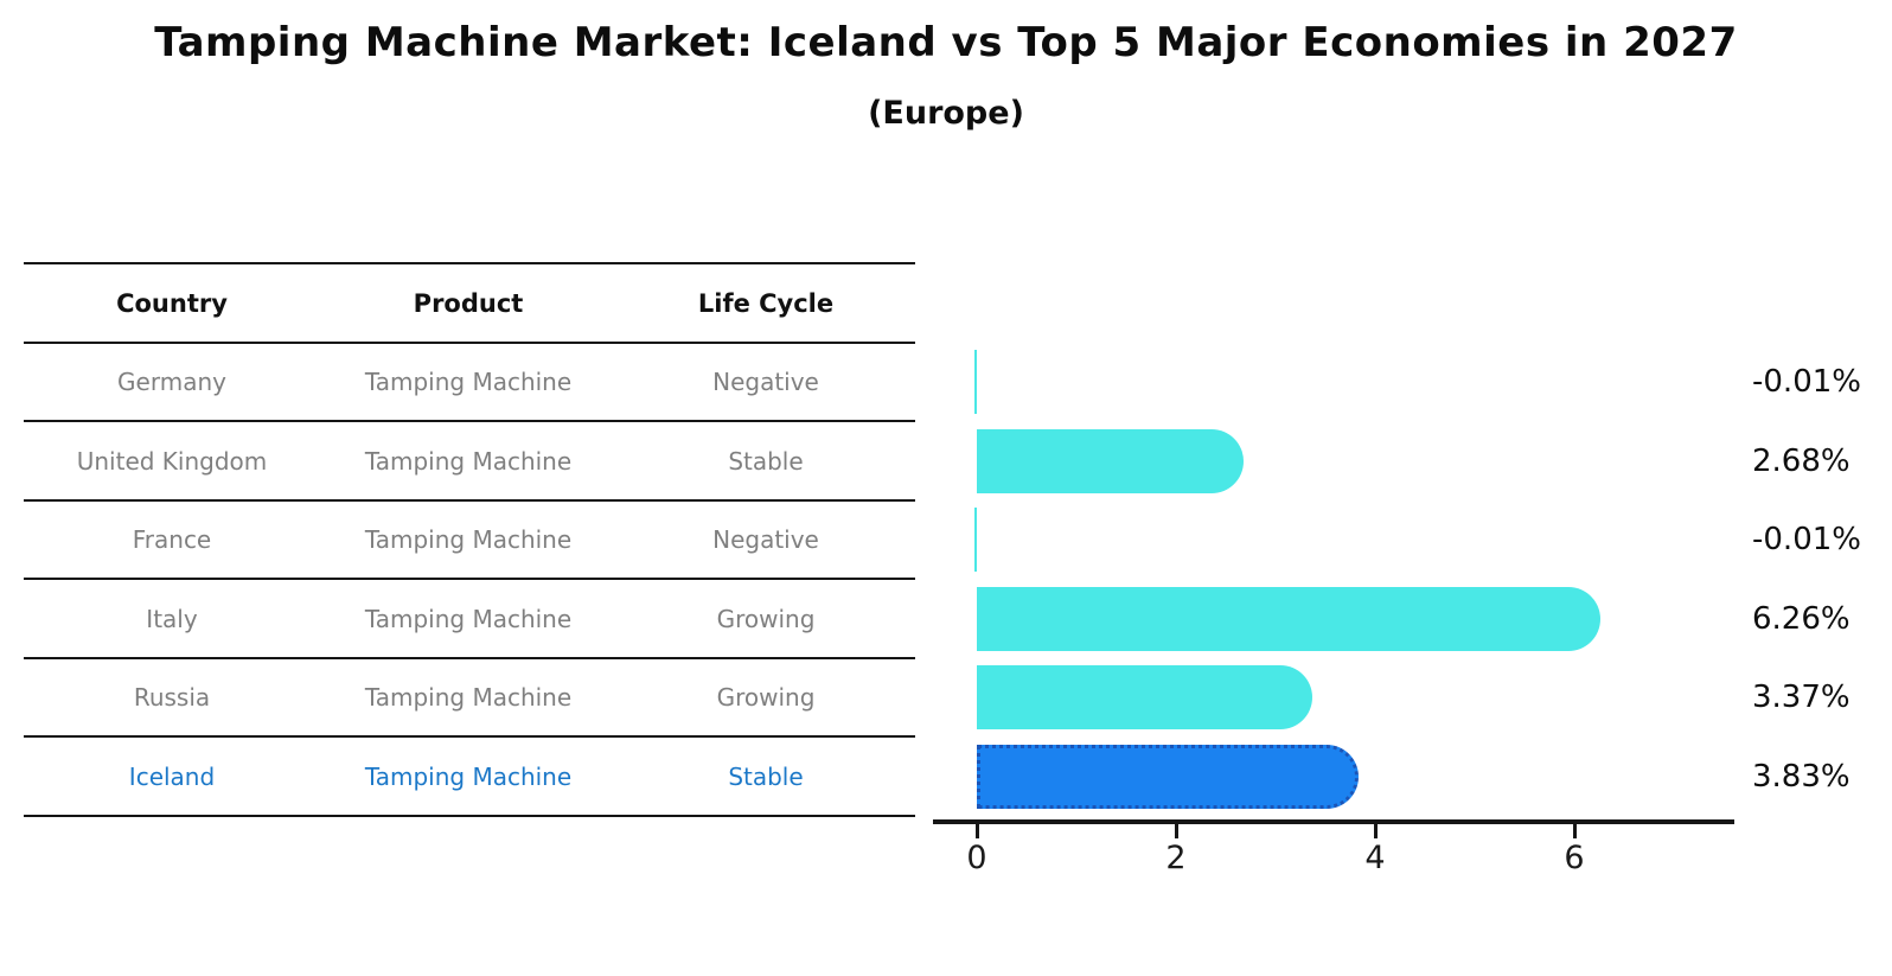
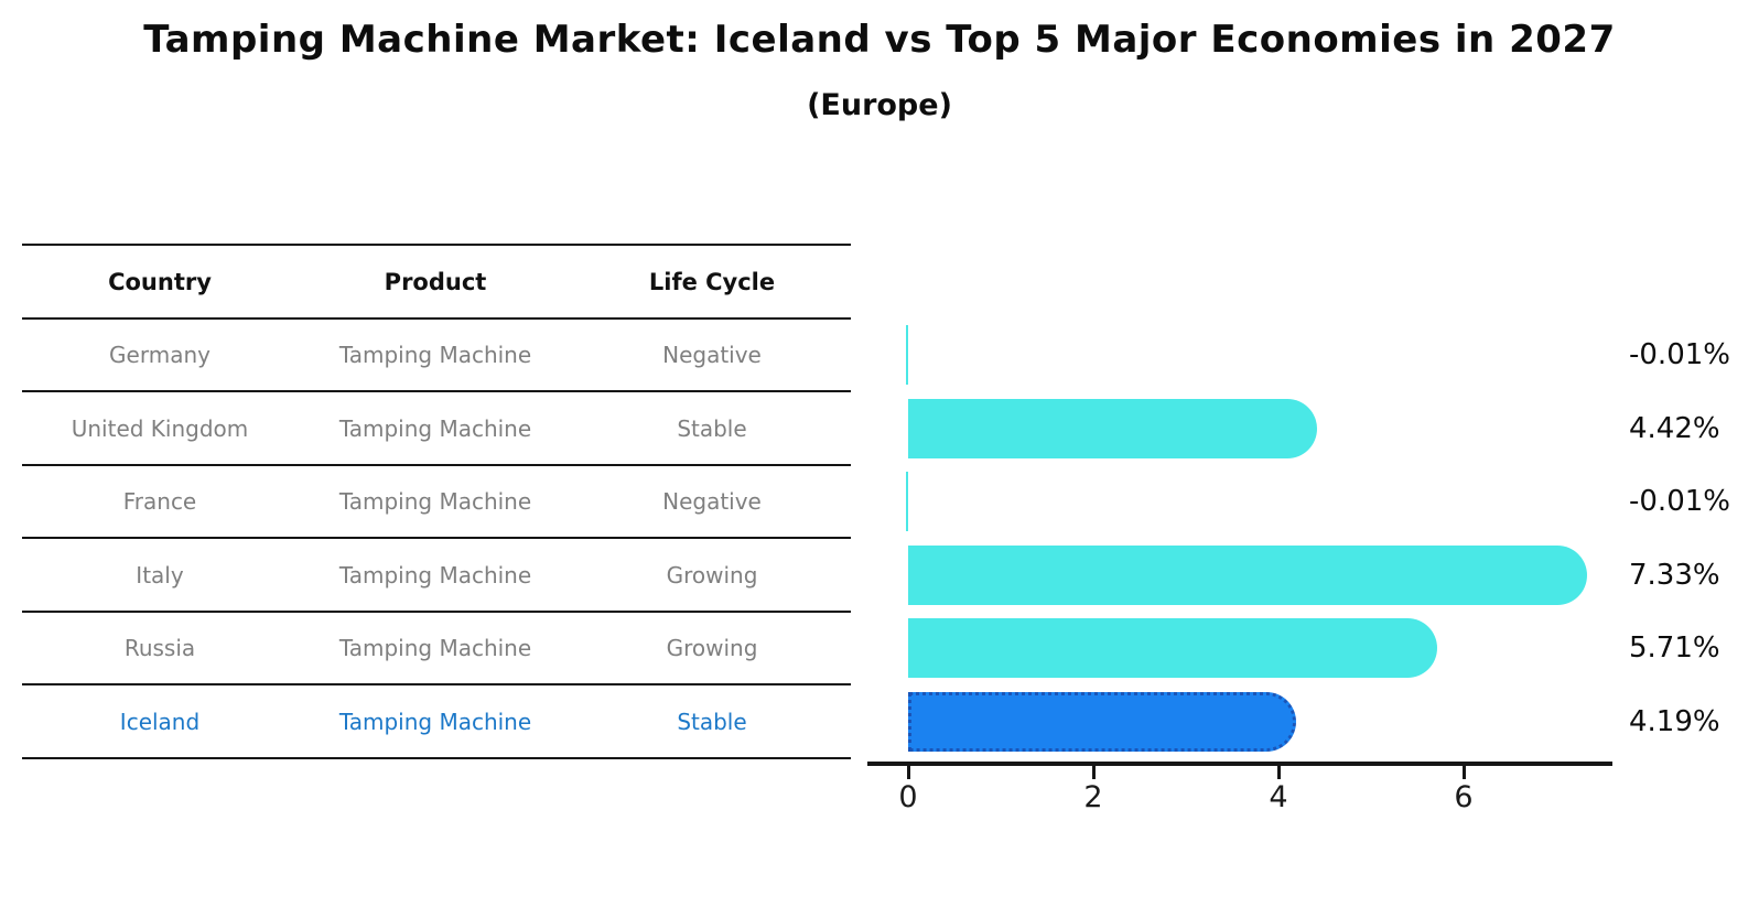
United Kingdom: 2.68% -> 4.42%
Italy: 6.26% -> 7.33%
Russia: 3.37% -> 5.71%
Iceland: 3.83% -> 4.19%
